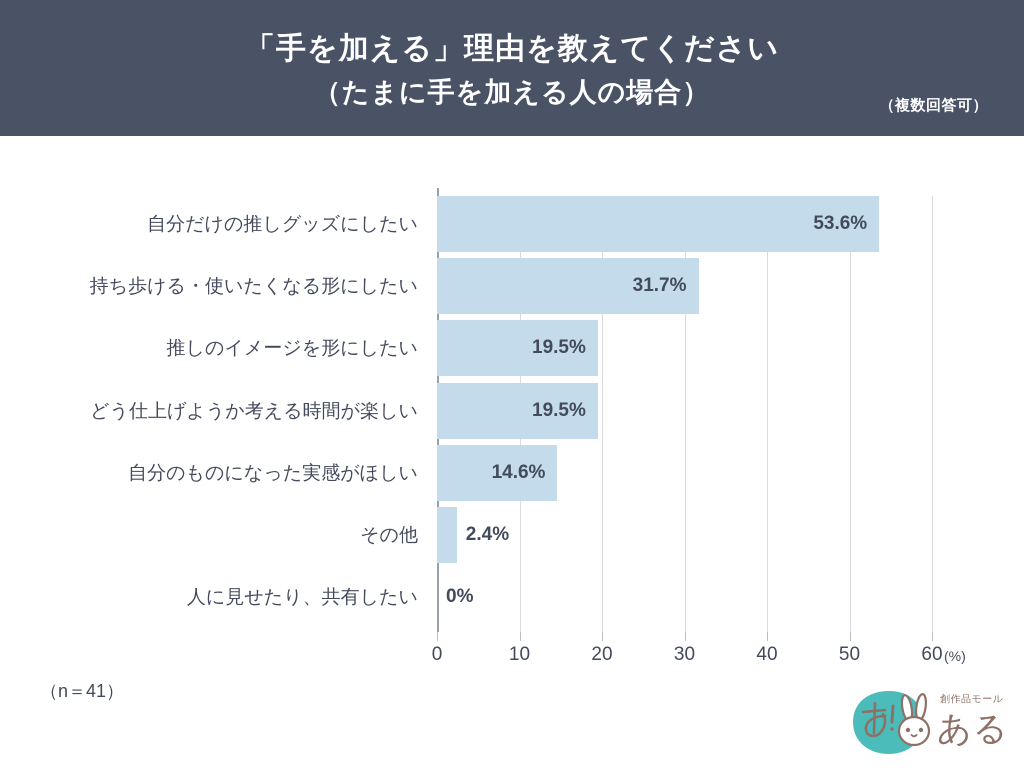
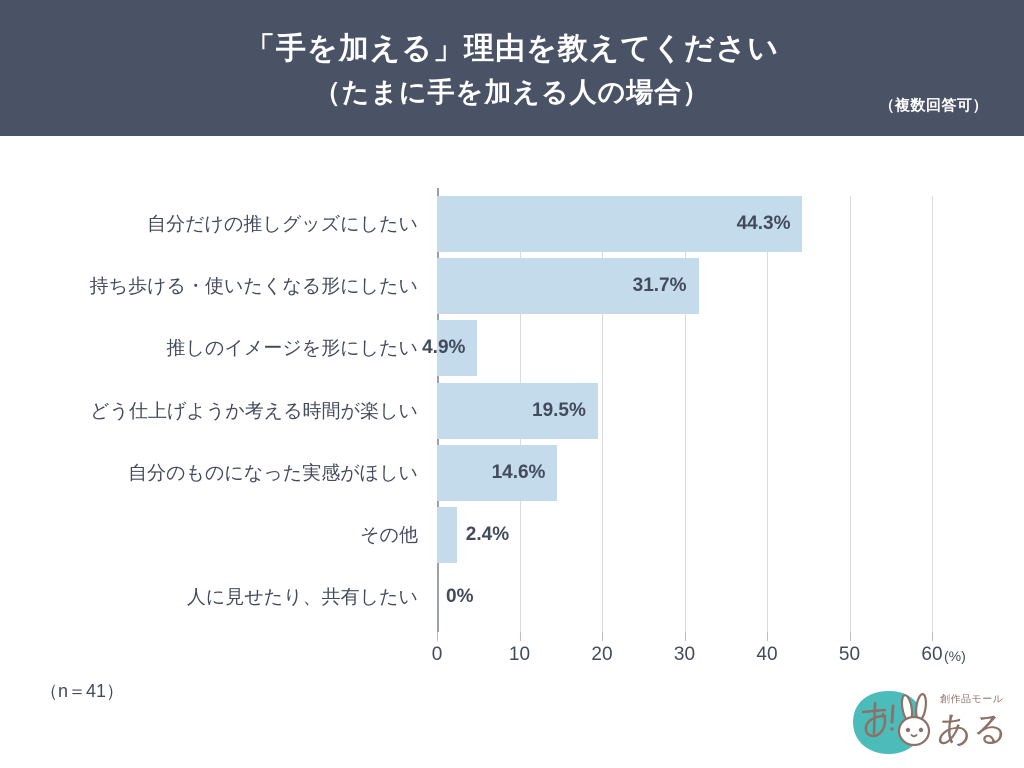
自分だけの推しグッズにしたい: 53.6% -> 44.3%
推しのイメージを形にしたい: 19.5% -> 4.9%
